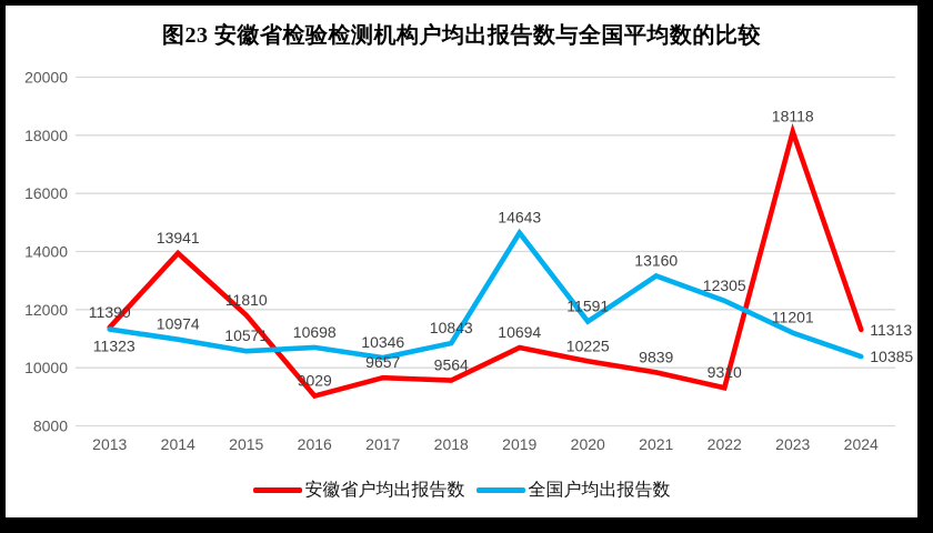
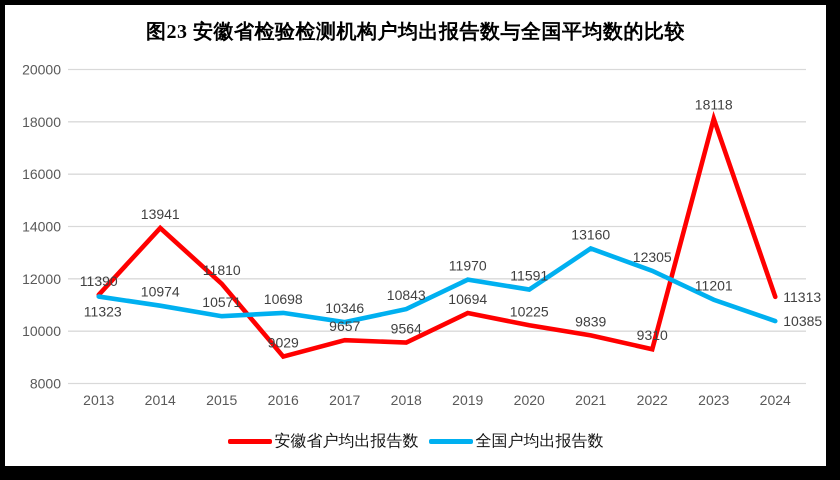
全国户均出报告数/2019: 14643 -> 11970
